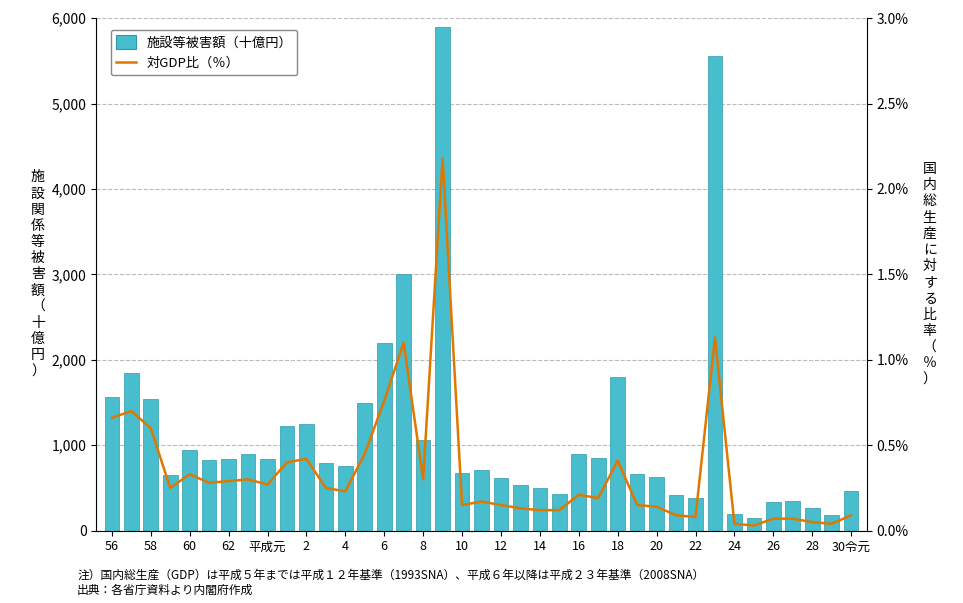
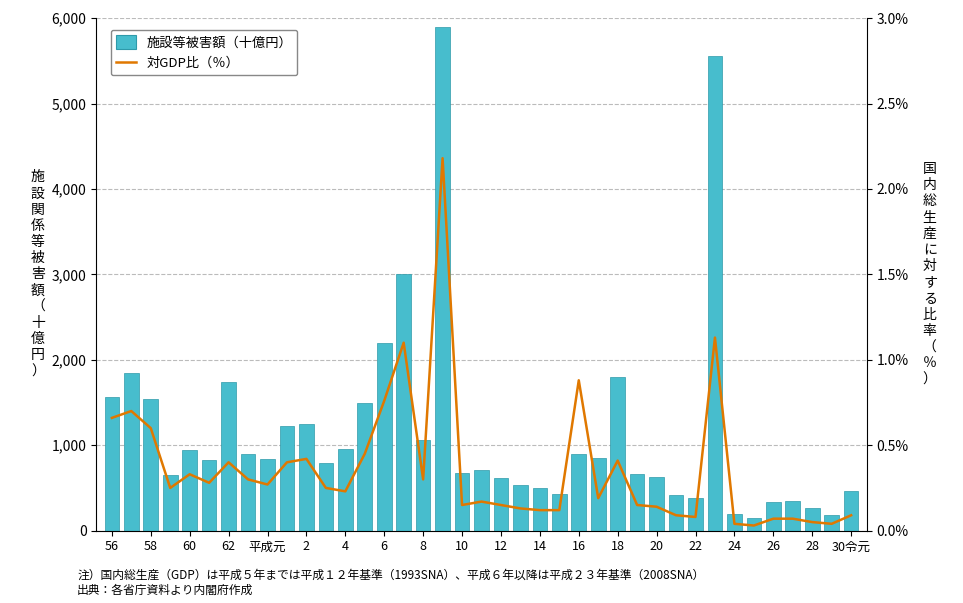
施設等被害額（十億円）/62: 840 -> 1,740
対GDP比（％）/62: 0.29% -> 0.40%
施設等被害額（十億円）/4: 760 -> 960
対GDP比（％）/16: 0.21% -> 0.88%
